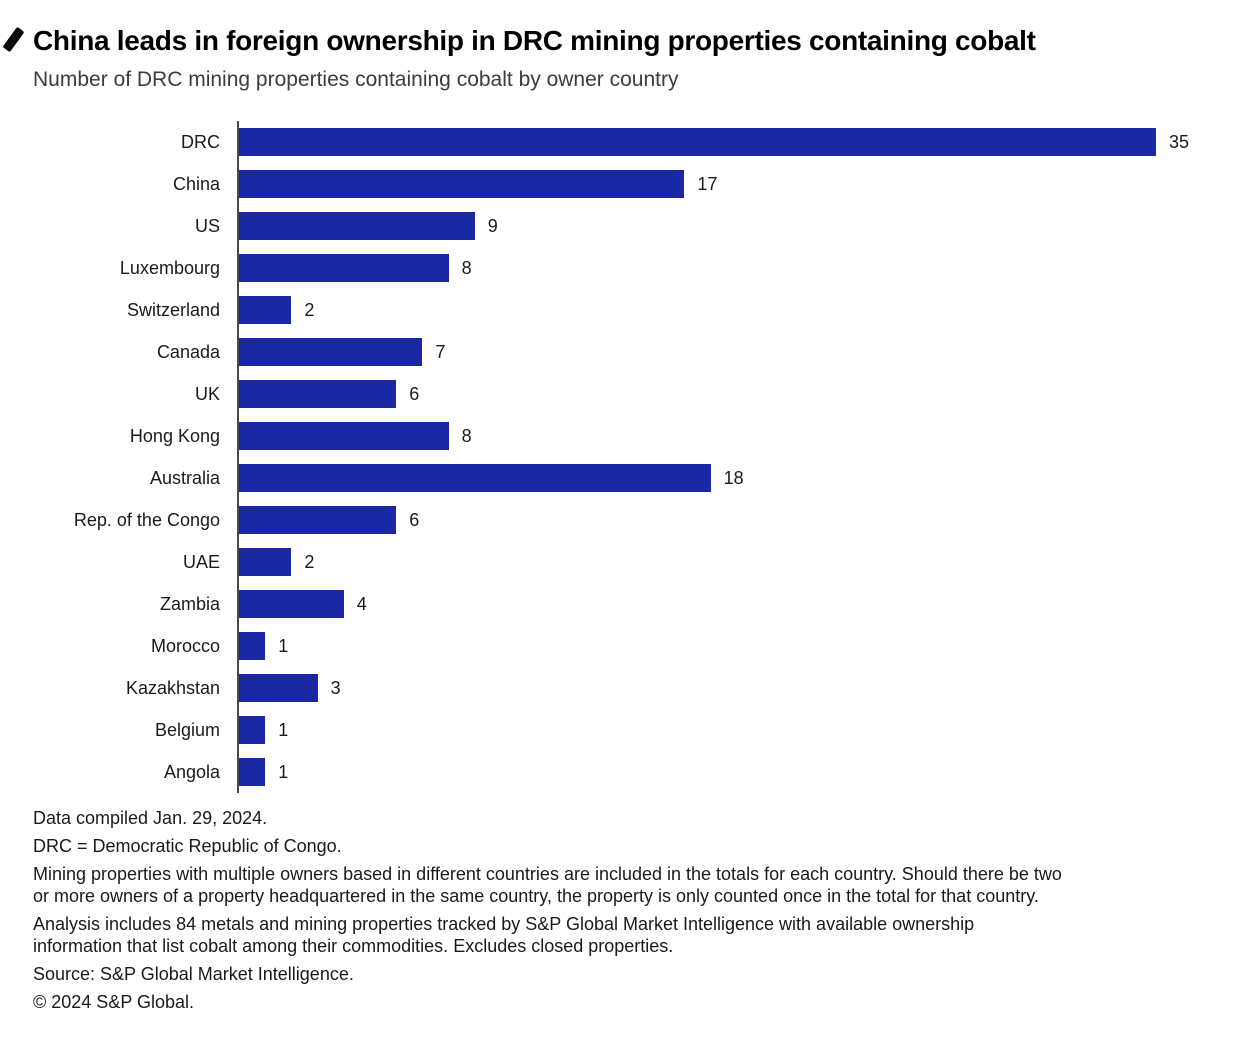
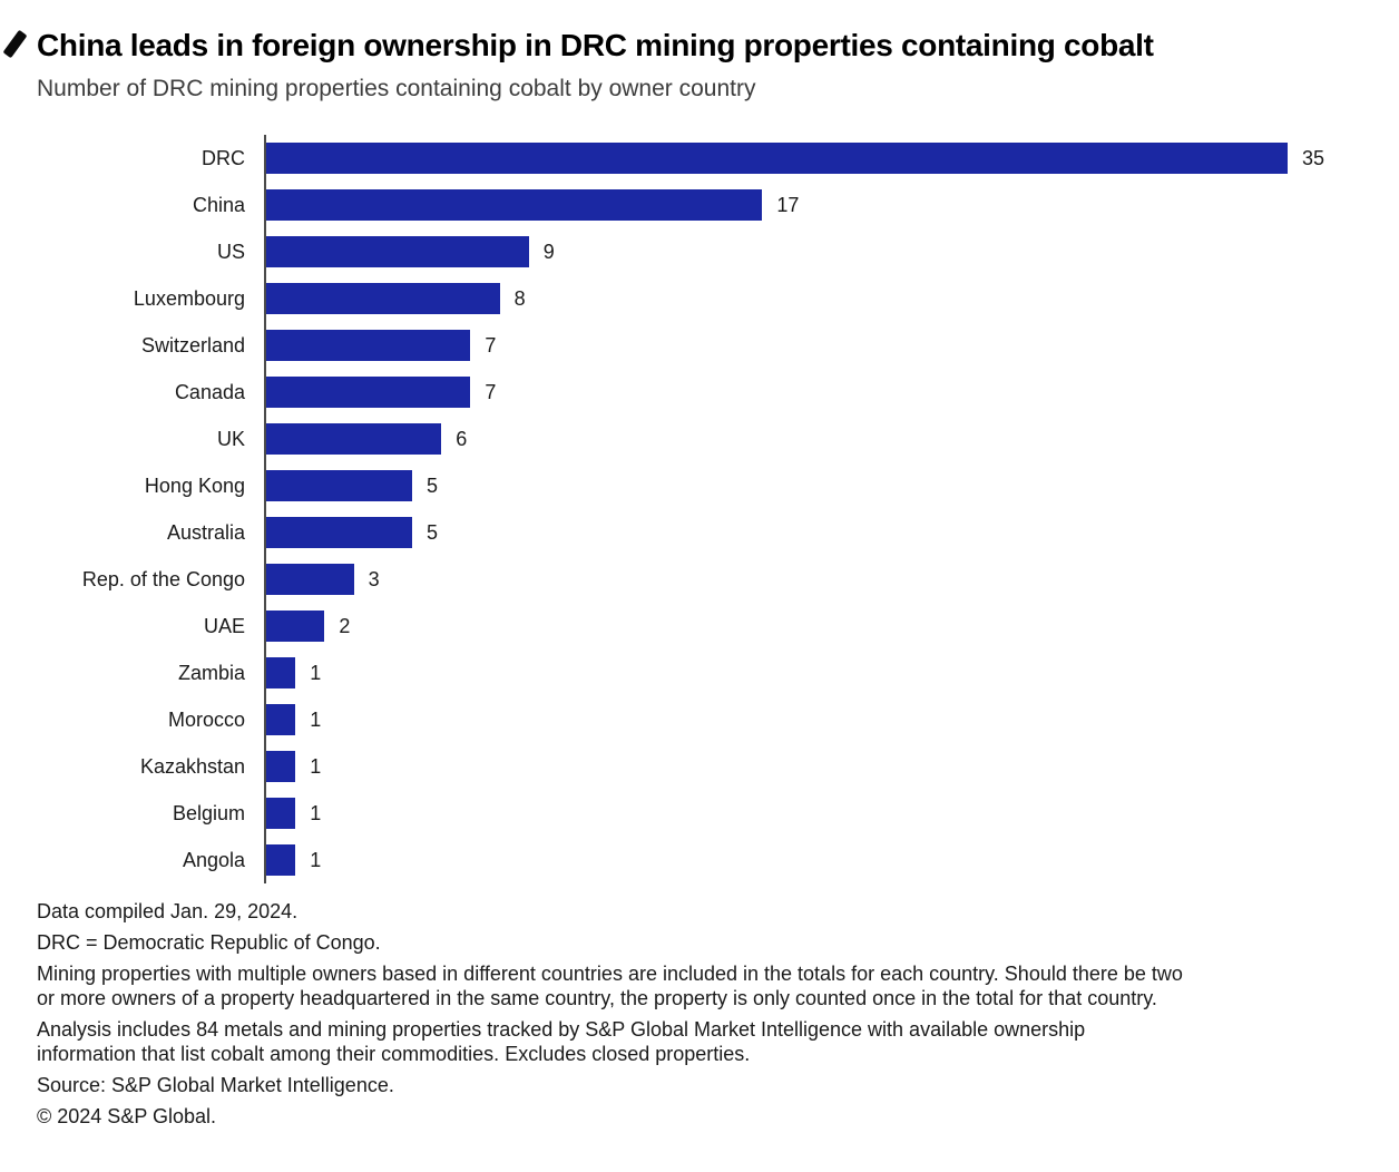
Switzerland: 2 -> 7
Hong Kong: 8 -> 5
Australia: 18 -> 5
Rep. of the Congo: 6 -> 3
Zambia: 4 -> 1
Kazakhstan: 3 -> 1
